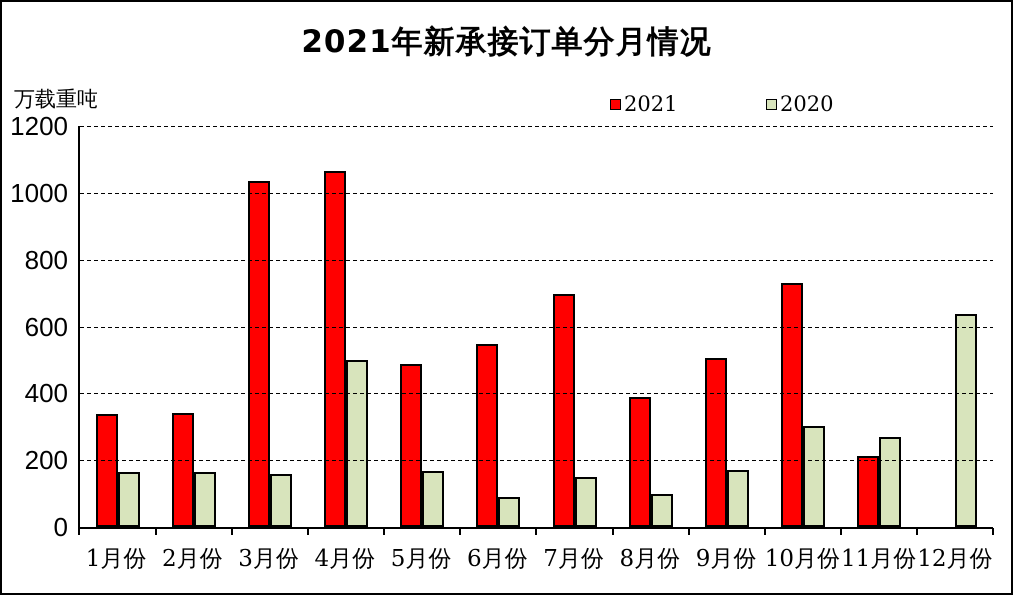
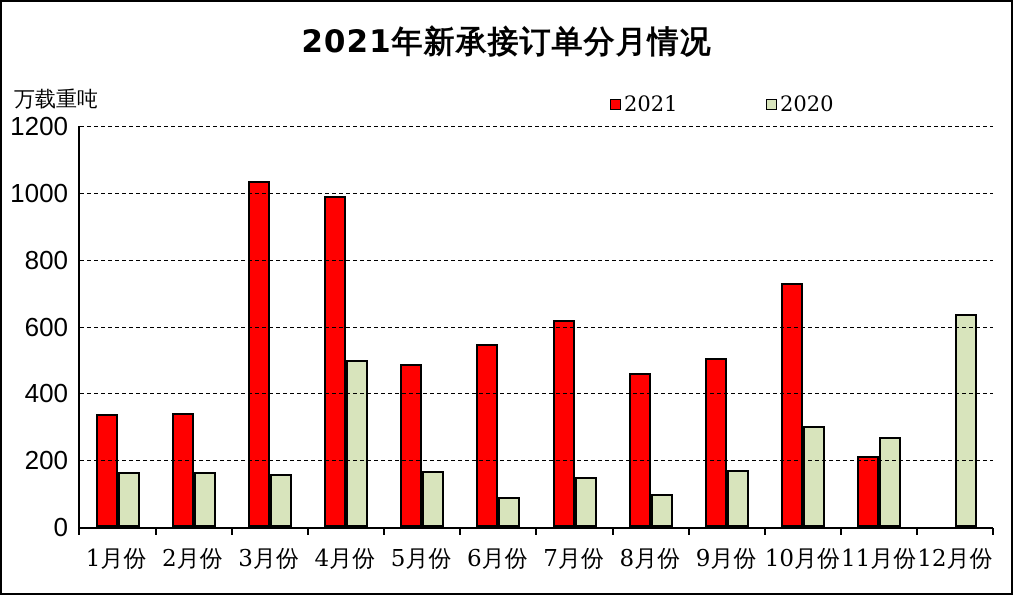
2021/4月份: 1070 -> 990
2021/7月份: 700 -> 620
2021/8月份: 390 -> 460
